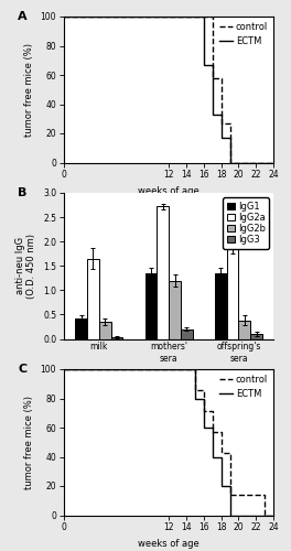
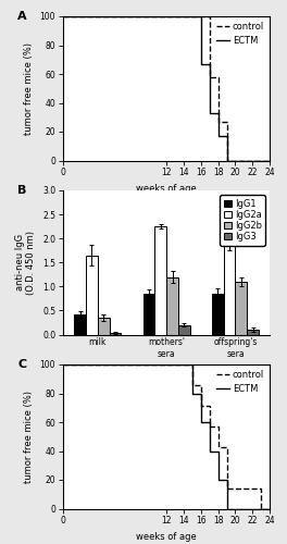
IgG1/mothers' sera: 1.35 -> 0.85
IgG2a/mothers' sera: 2.72 -> 2.25
IgG1/offspring's sera: 1.35 -> 0.85
IgG2b/offspring's sera: 0.38 -> 1.10
